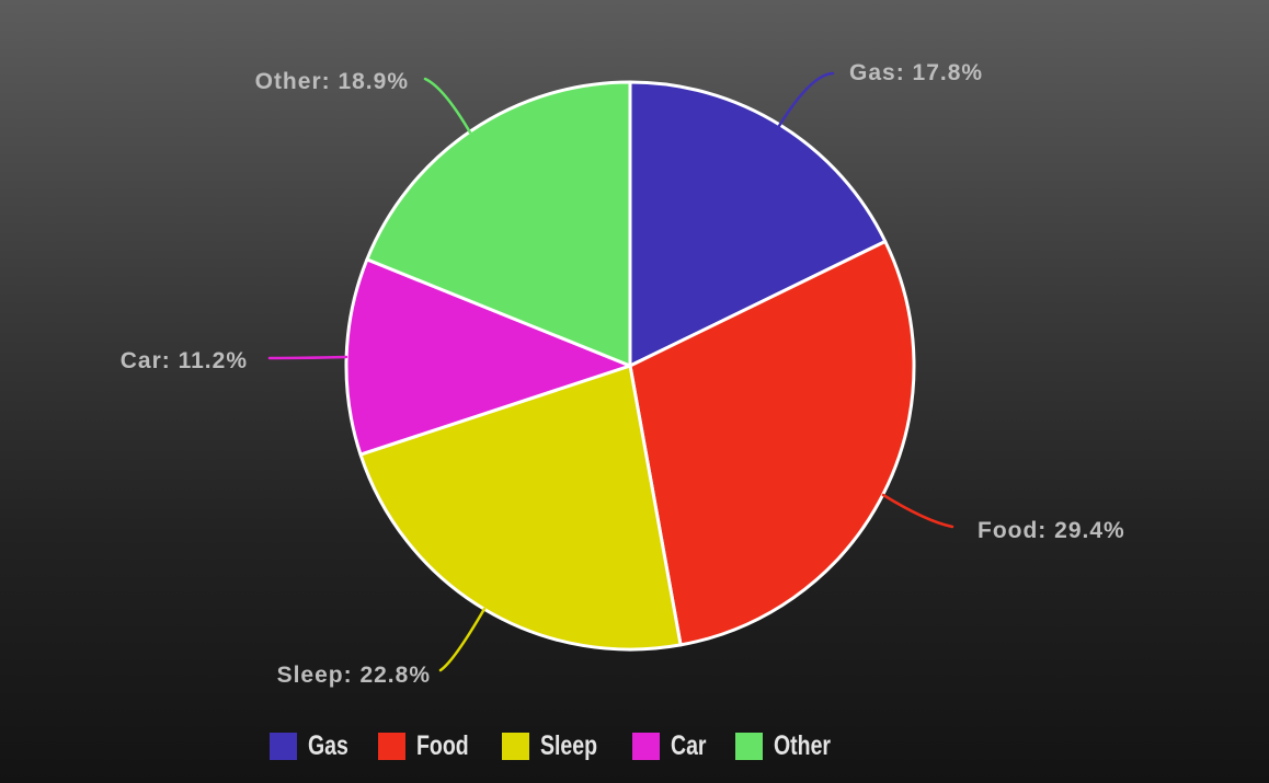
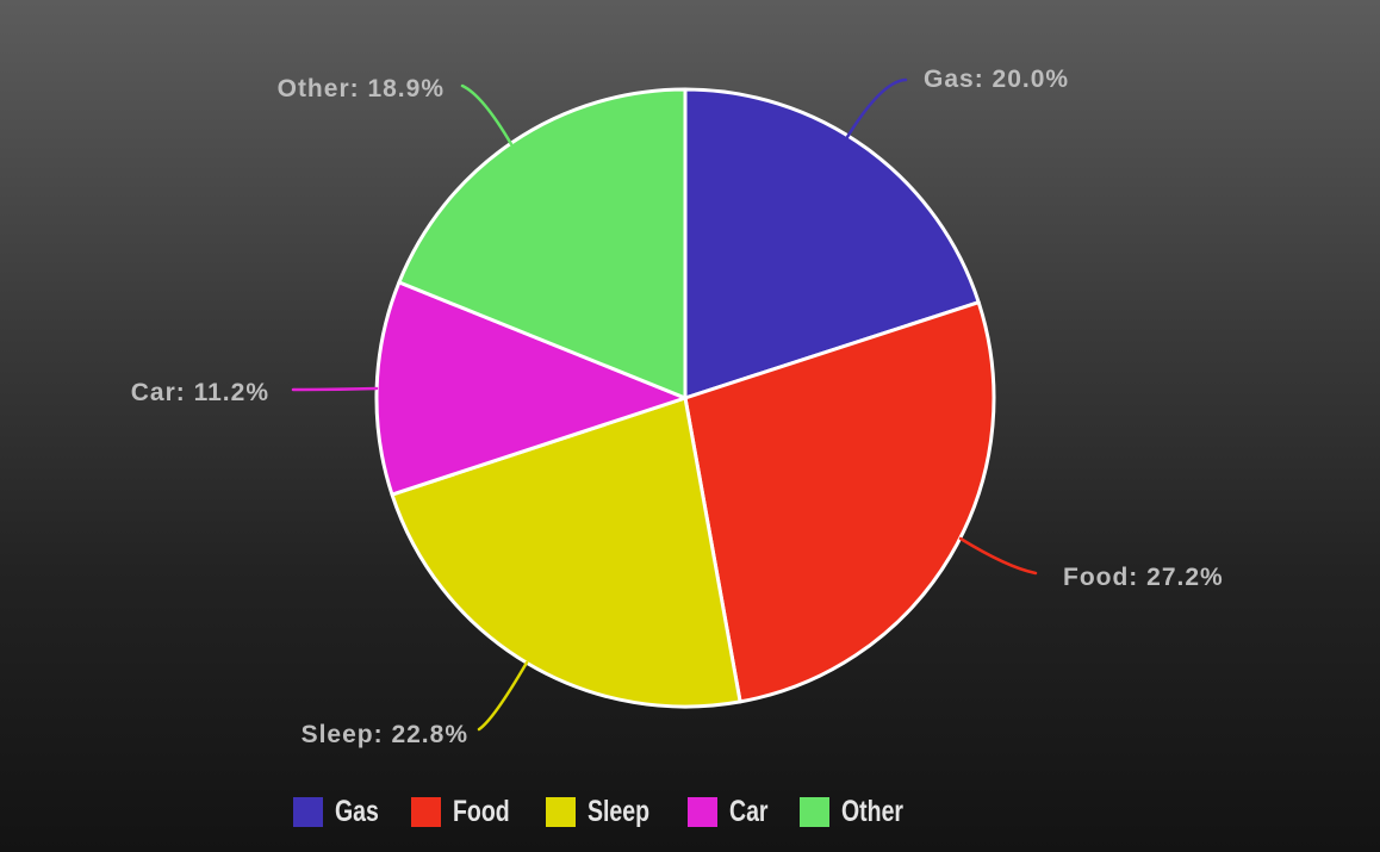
Gas: 17.8% -> 20.0%
Food: 29.4% -> 27.2%
